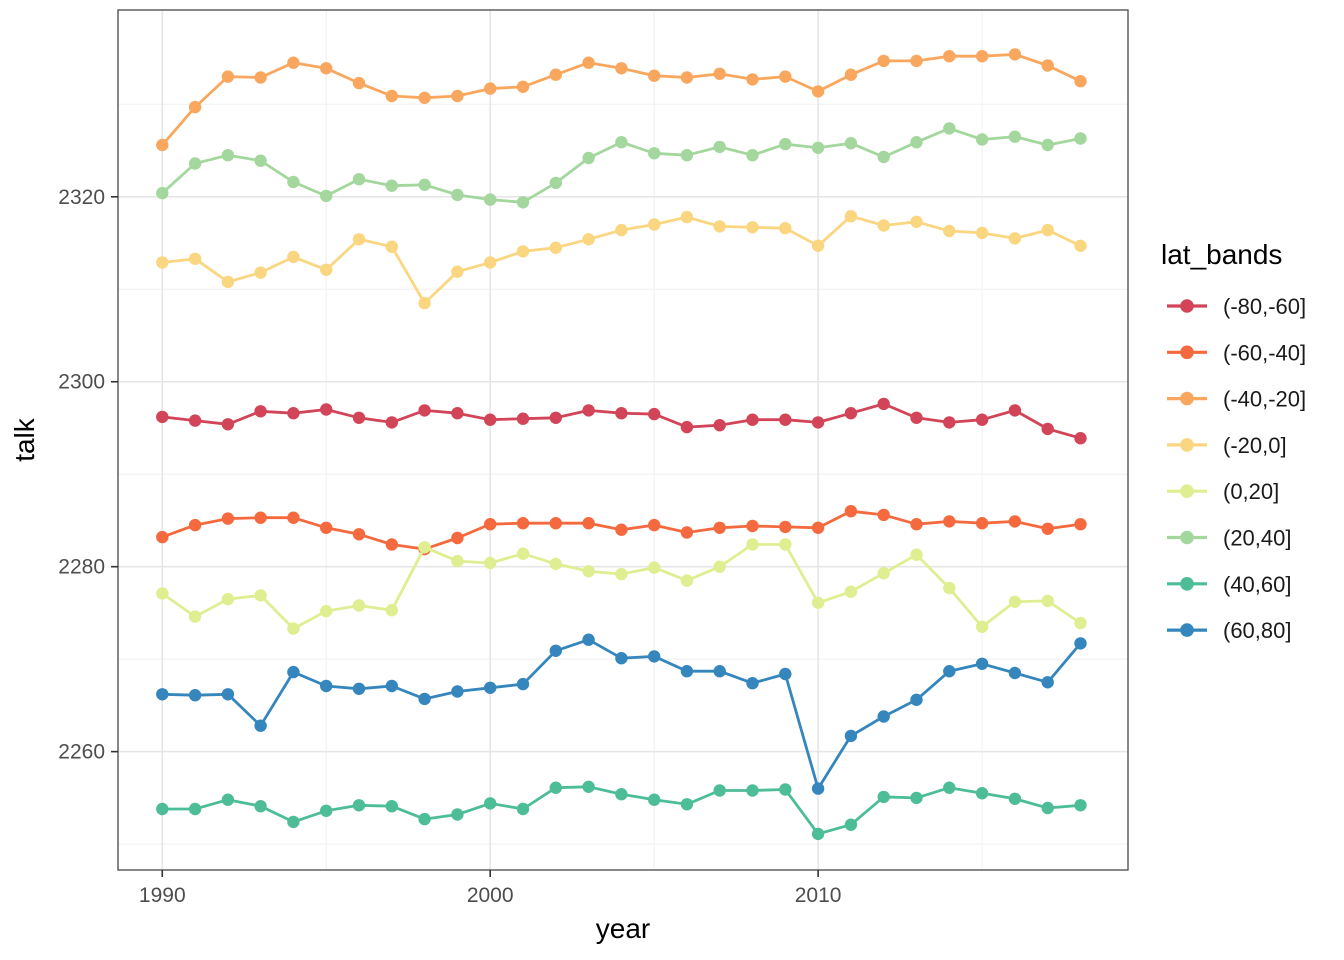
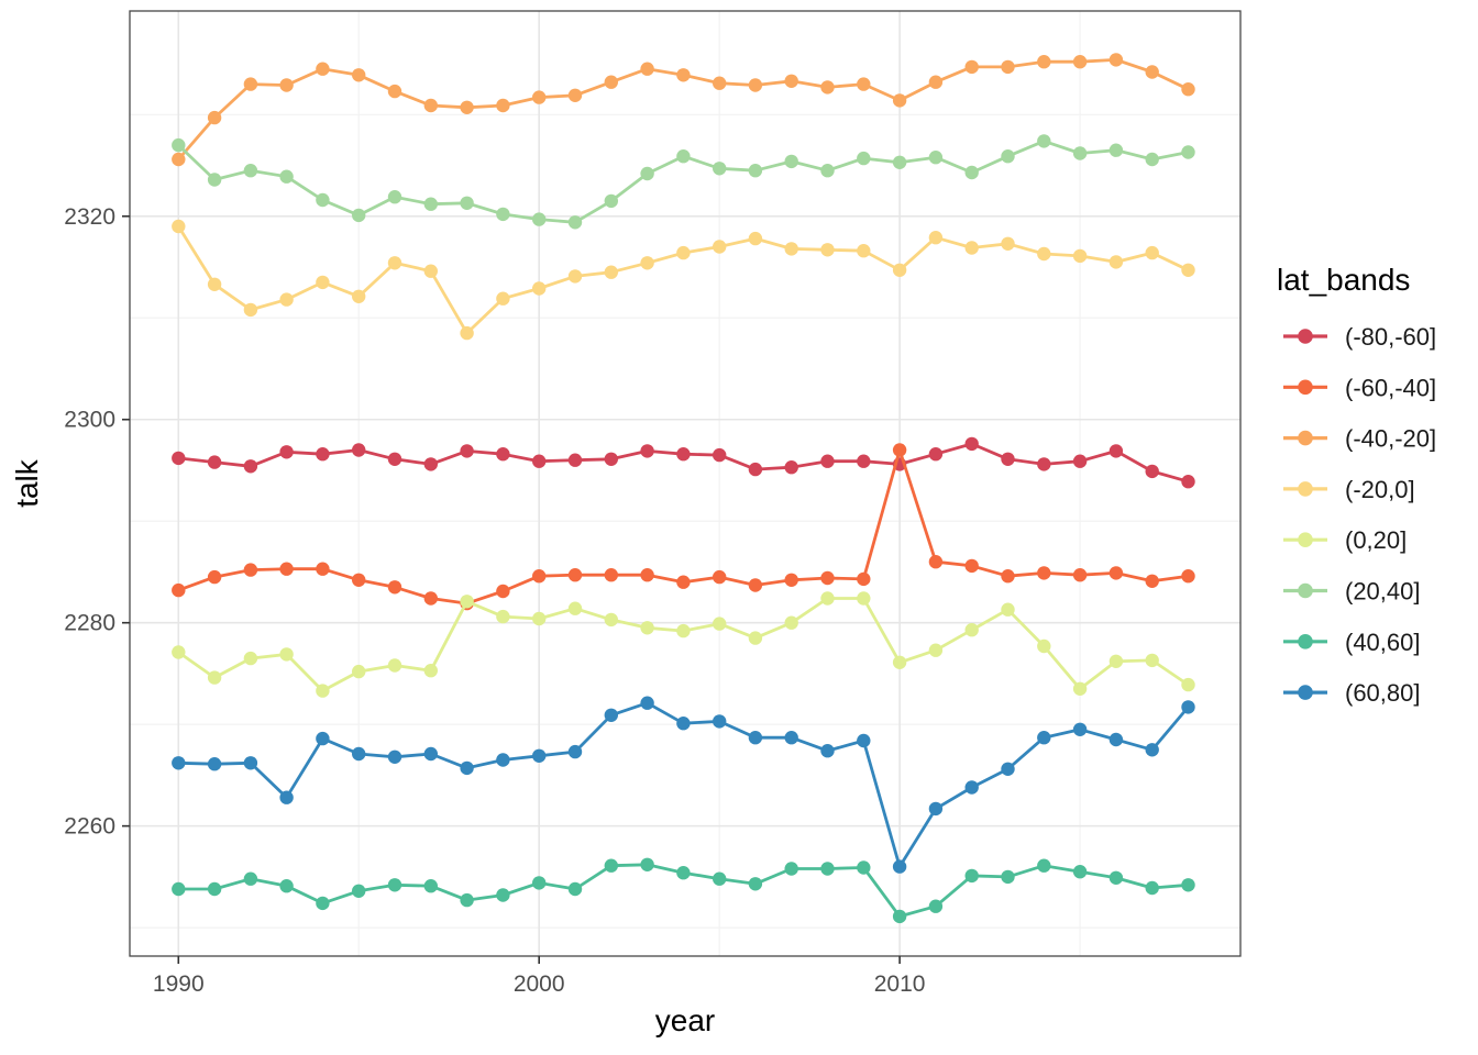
(-20,0]/1990: 2313 -> 2319
(20,40]/1990: 2320 -> 2327
(-60,-40]/2010: 2284 -> 2297
